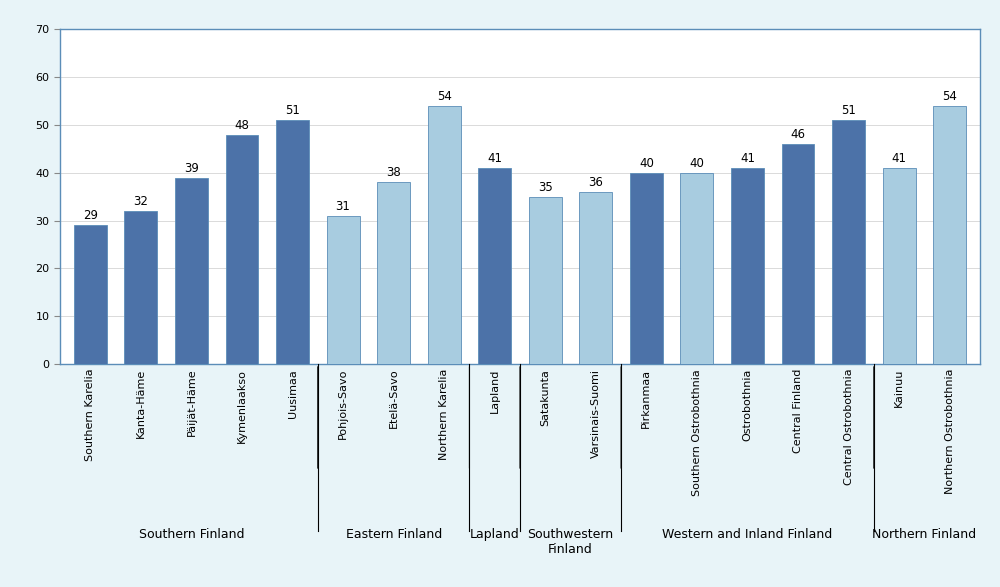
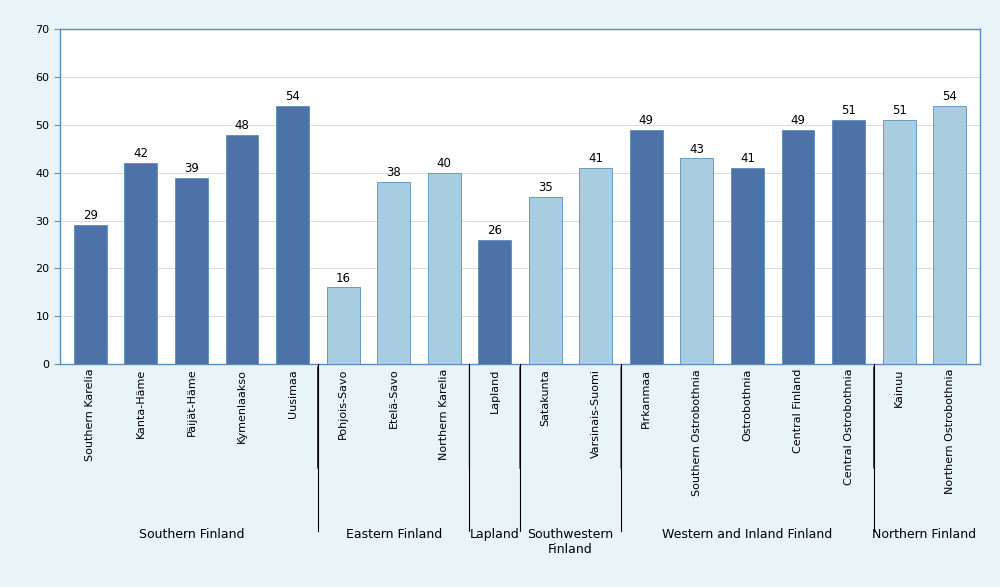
Kanta-Häme: 32 -> 42
Uusimaa: 51 -> 54
Pohjois-Savo: 31 -> 16
Northern Karelia: 54 -> 40
Lapland: 41 -> 26
Varsinais-Suomi: 36 -> 41
Pirkanmaa: 40 -> 49
Southern Ostrobothnia: 40 -> 43
Central Finland: 46 -> 49
Kainuu: 41 -> 51
